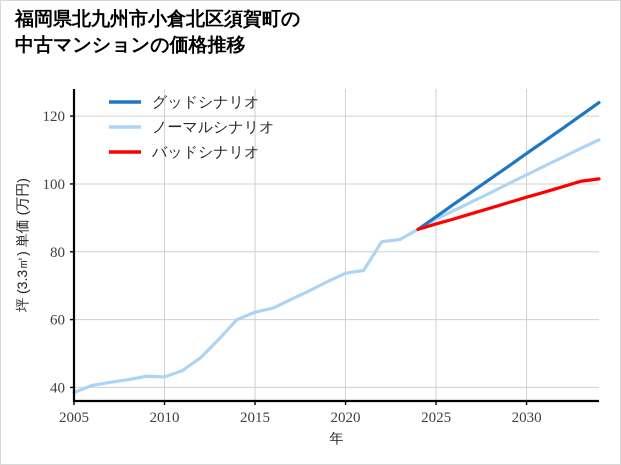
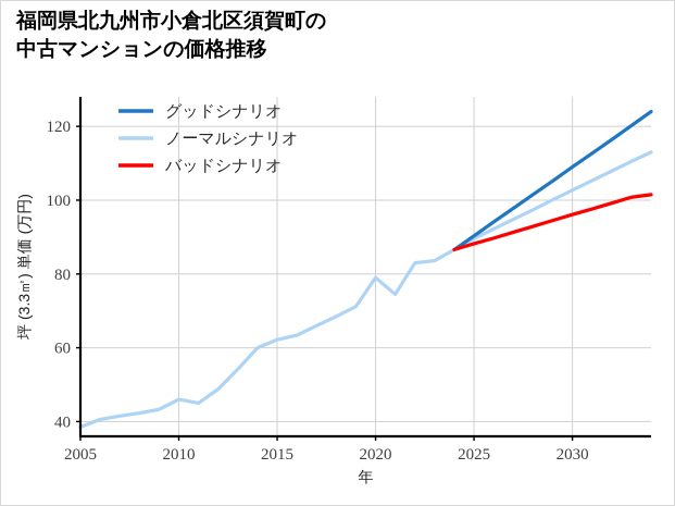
ノーマルシナリオ/2010: 43 -> 46
ノーマルシナリオ/2020: 74 -> 79
